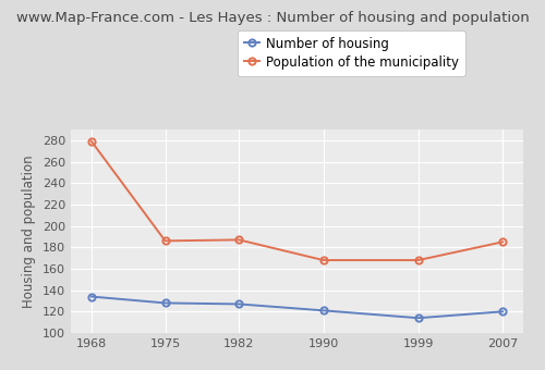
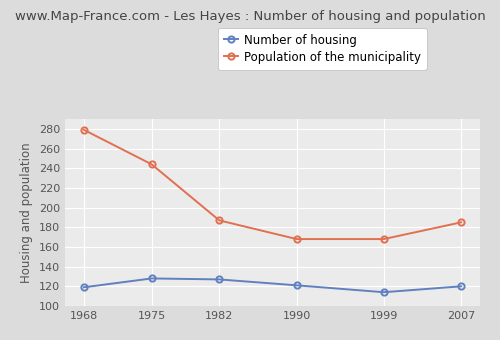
Number of housing/1968: 134 -> 119
Population of the municipality/1975: 186 -> 244
